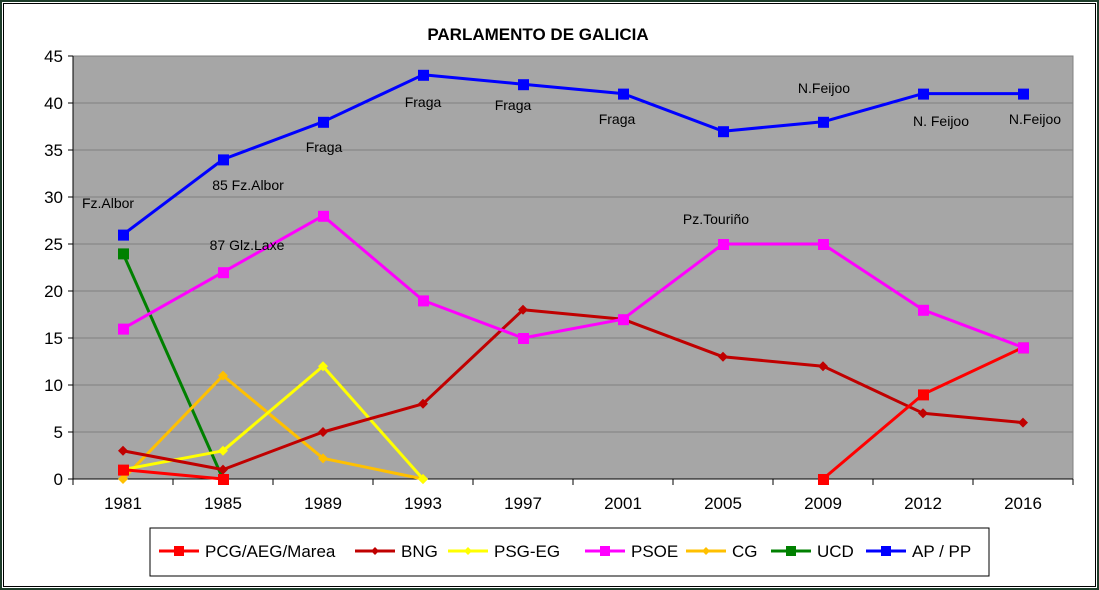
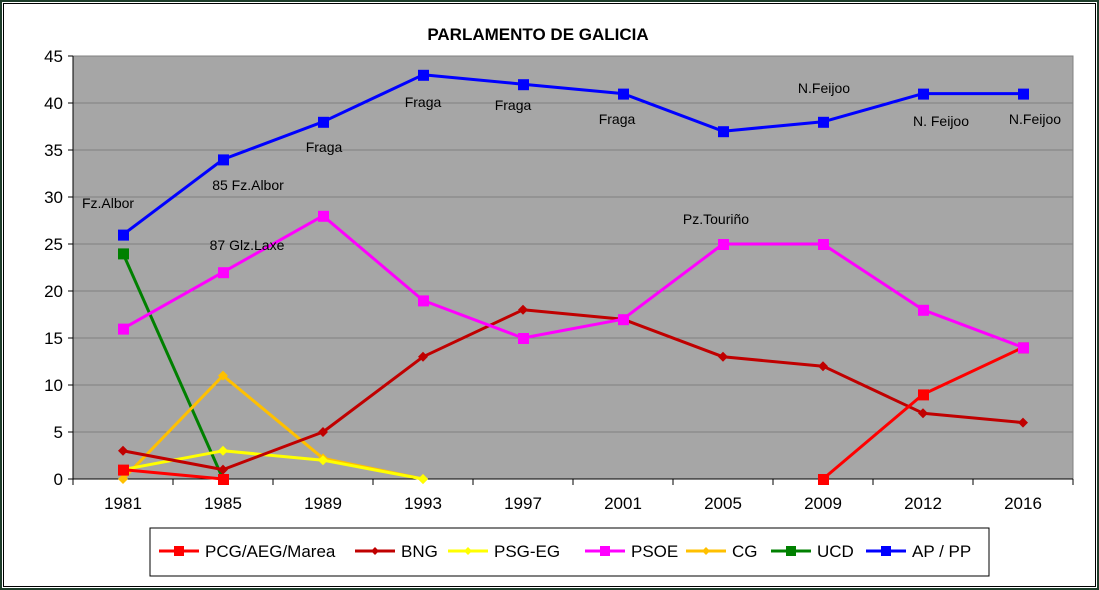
PSG-EG/1989: 12 -> 2
BNG/1993: 8 -> 13
